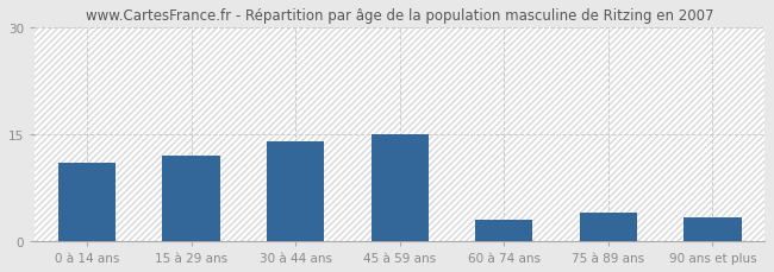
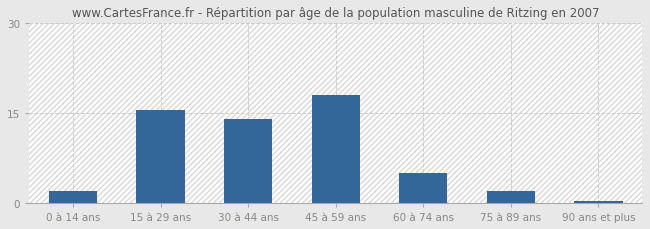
0 à 14 ans: 11.0 -> 2.0
15 à 29 ans: 12.0 -> 15.5
45 à 59 ans: 15.0 -> 18.0
60 à 74 ans: 3.0 -> 5.0
75 à 89 ans: 4.0 -> 2.0
90 ans et plus: 3.4 -> 0.3
